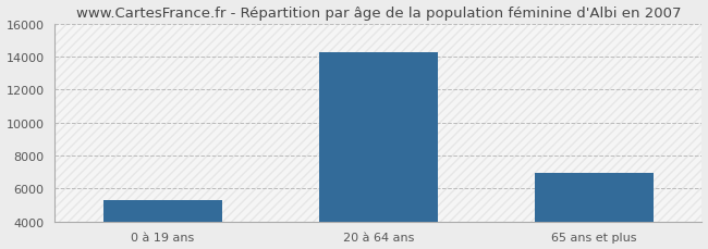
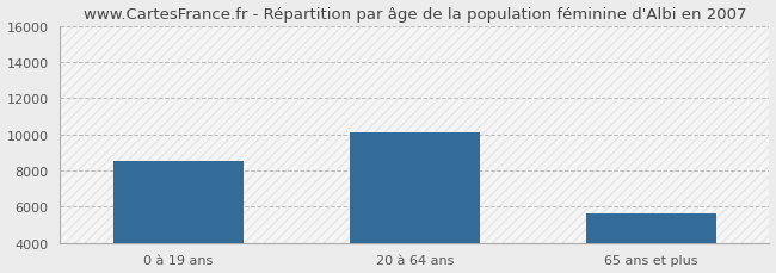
0 à 19 ans: 5300 -> 8500
20 à 64 ans: 14200 -> 10100
65 ans et plus: 7000 -> 5600
